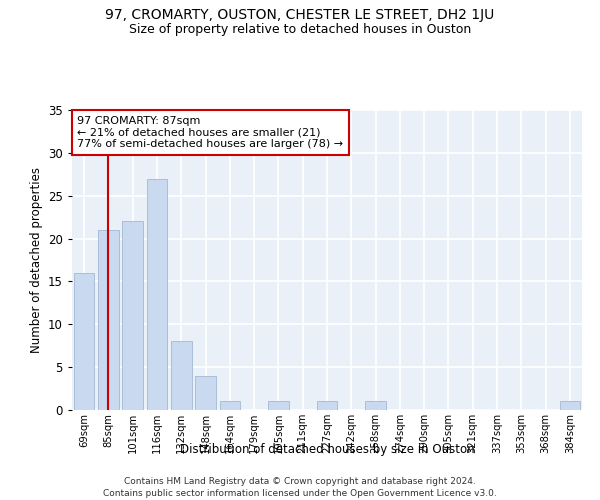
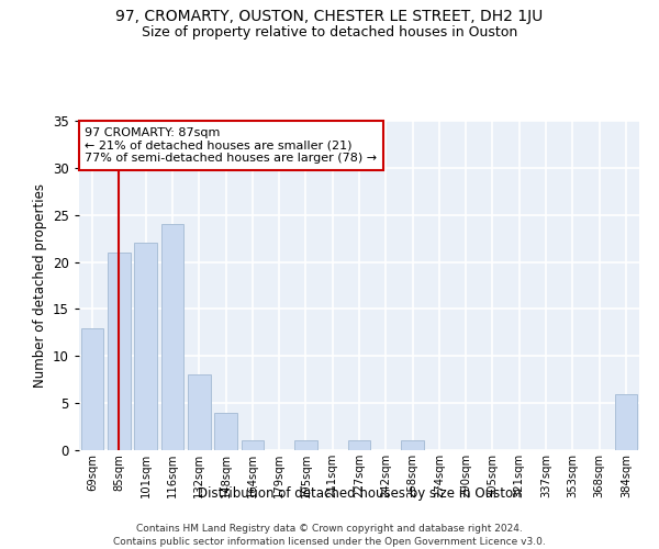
69sqm: 16 -> 13
116sqm: 27 -> 24
384sqm: 1 -> 6
